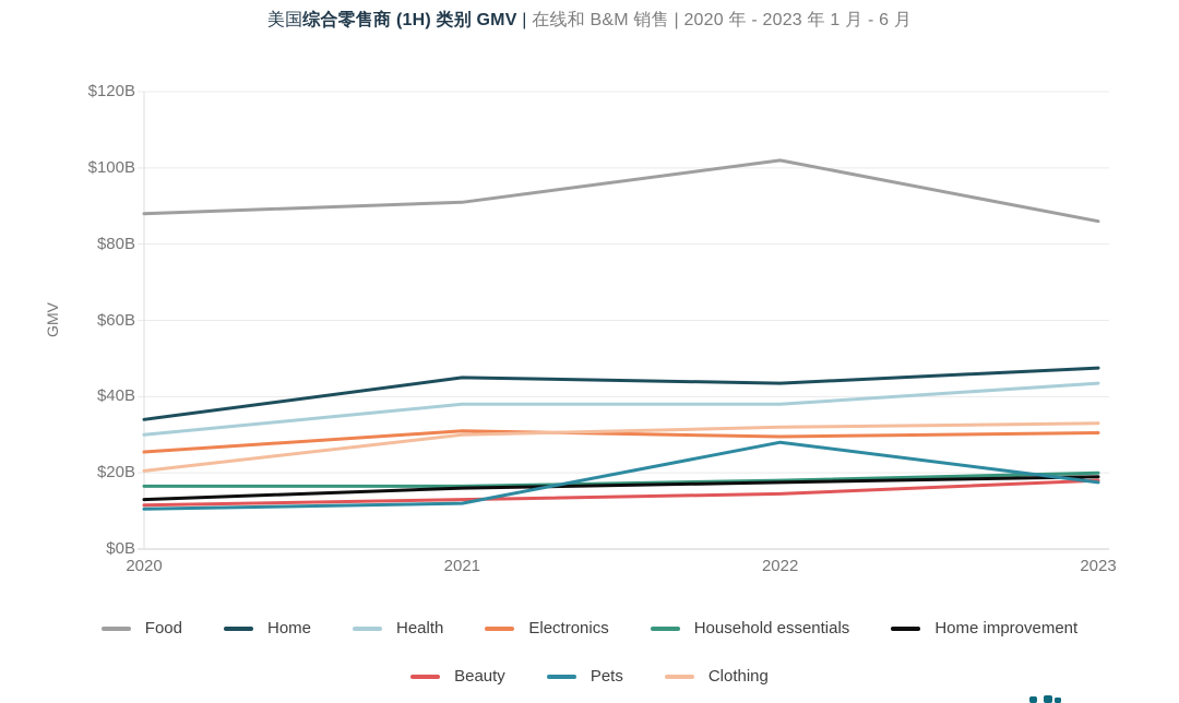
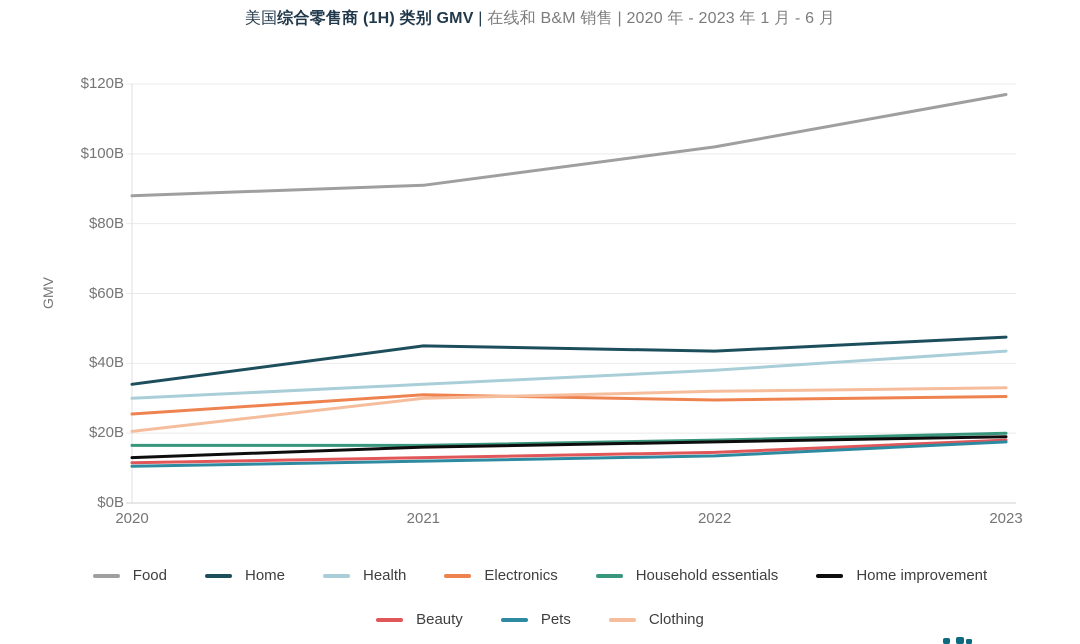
Health/2021: $38B -> $34B
Pets/2022: $28B -> $14B
Food/2023: $86B -> $117B
